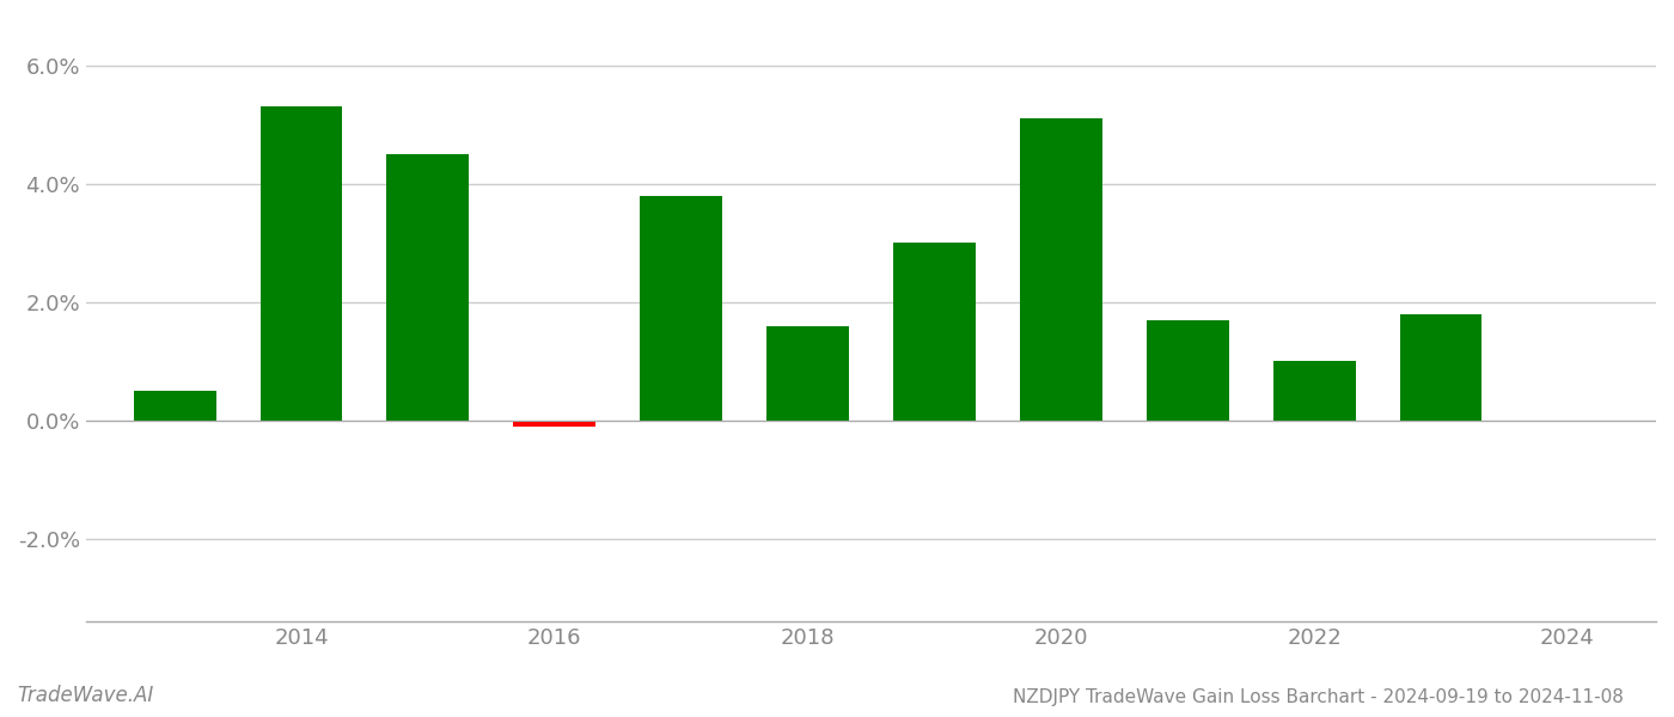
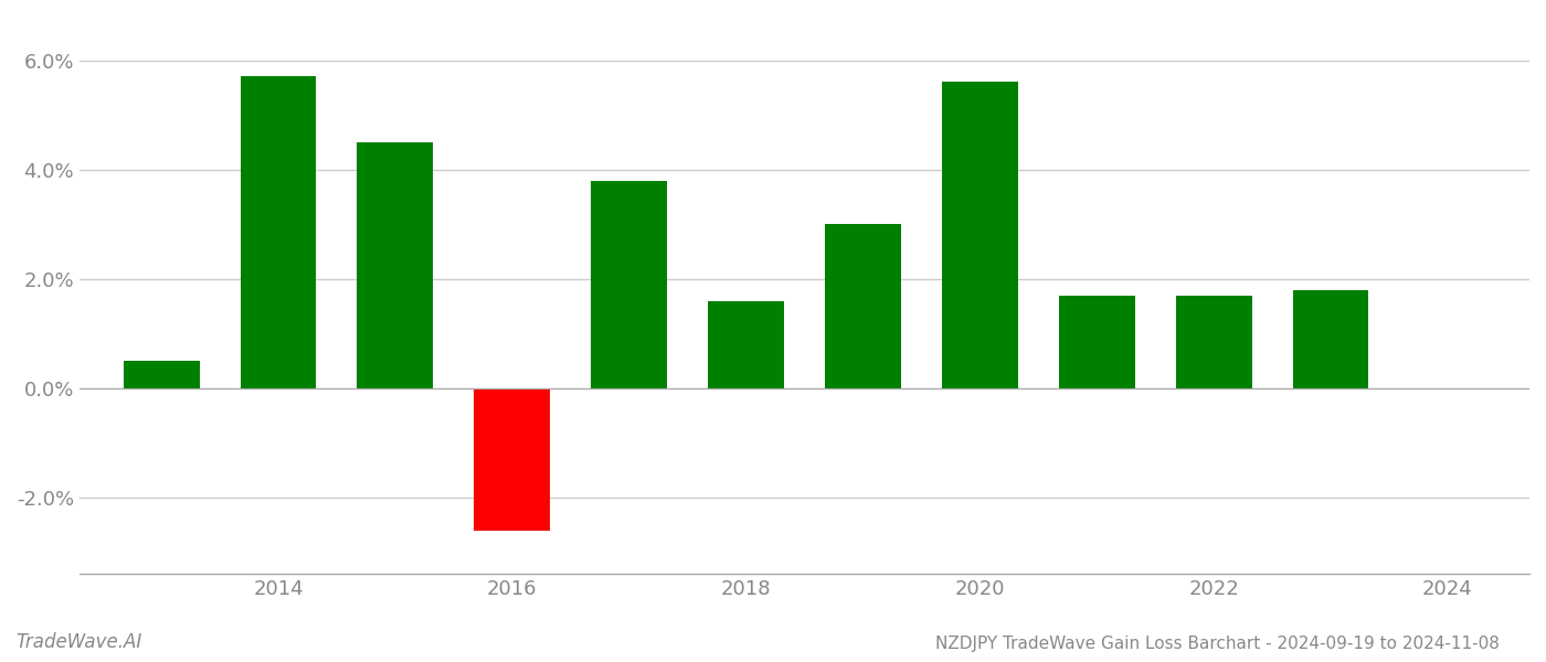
2014: 5.3% -> 5.7%
2016: -0.1% -> -2.6%
2020: 5.1% -> 5.6%
2022: 1.0% -> 1.7%
